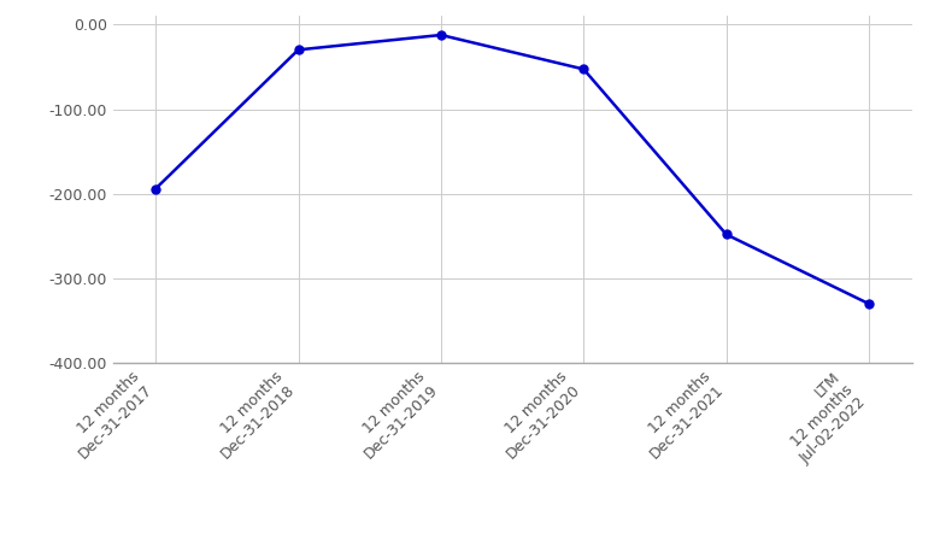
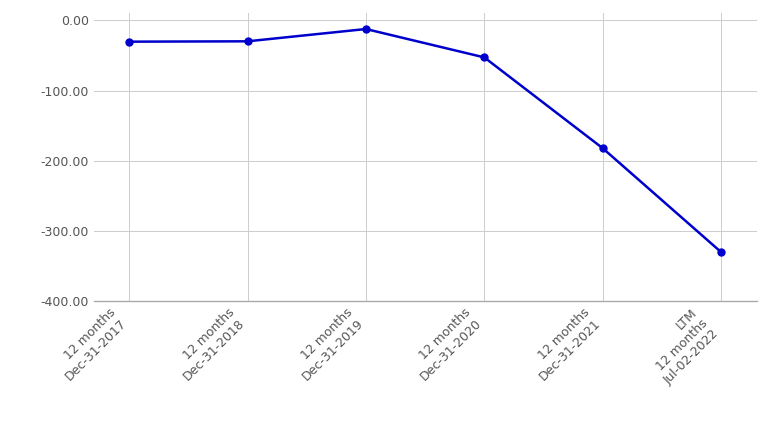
12 months Dec-31-2017: -194 -> -30
12 months Dec-31-2021: -248 -> -182
